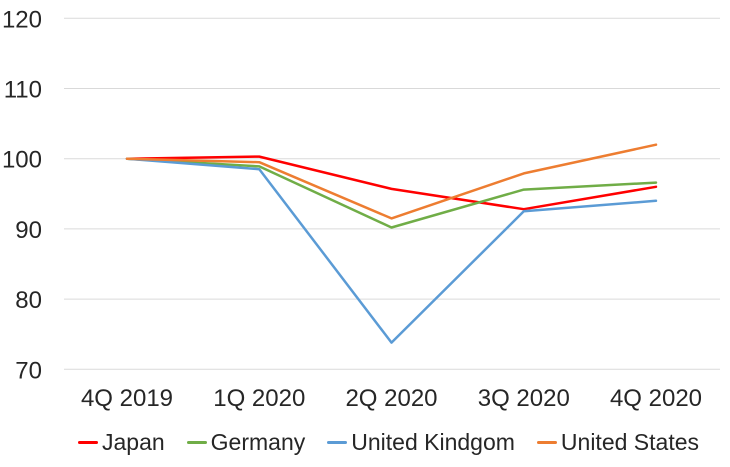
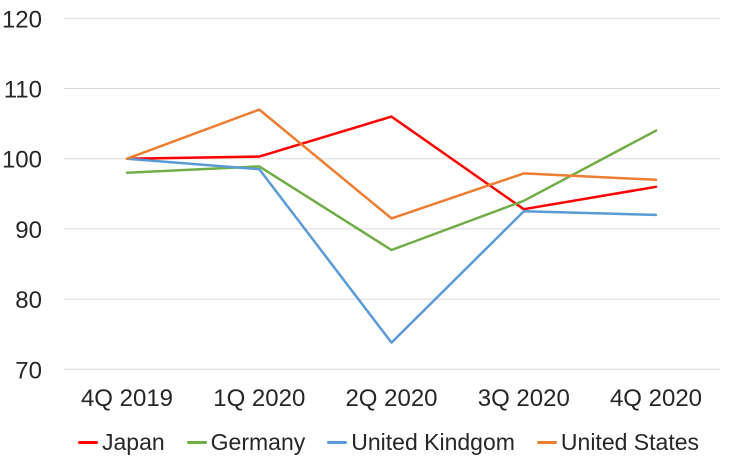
Germany/4Q 2019: 100 -> 98
United States/1Q 2020: 100 -> 107
Japan/2Q 2020: 96 -> 106
Germany/2Q 2020: 90 -> 87
Germany/3Q 2020: 96 -> 94
Germany/4Q 2020: 97 -> 104
United Kindgom/4Q 2020: 94 -> 92
United States/4Q 2020: 102 -> 97
